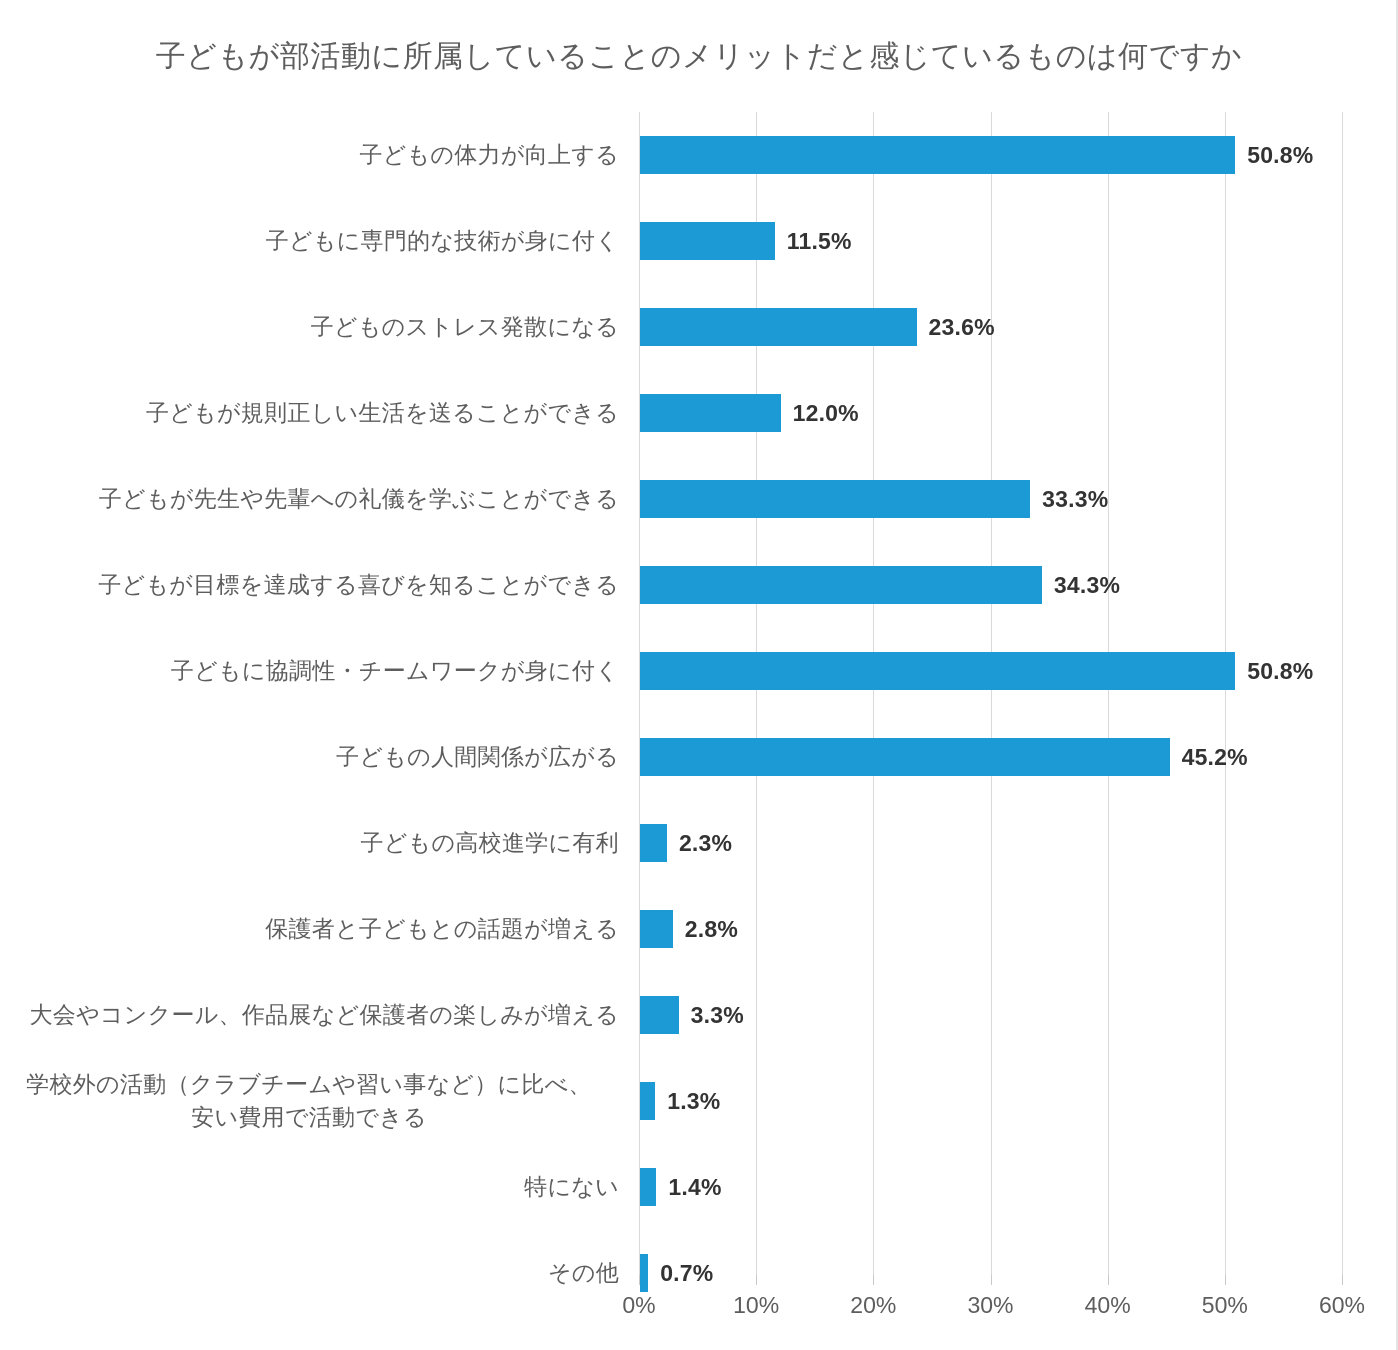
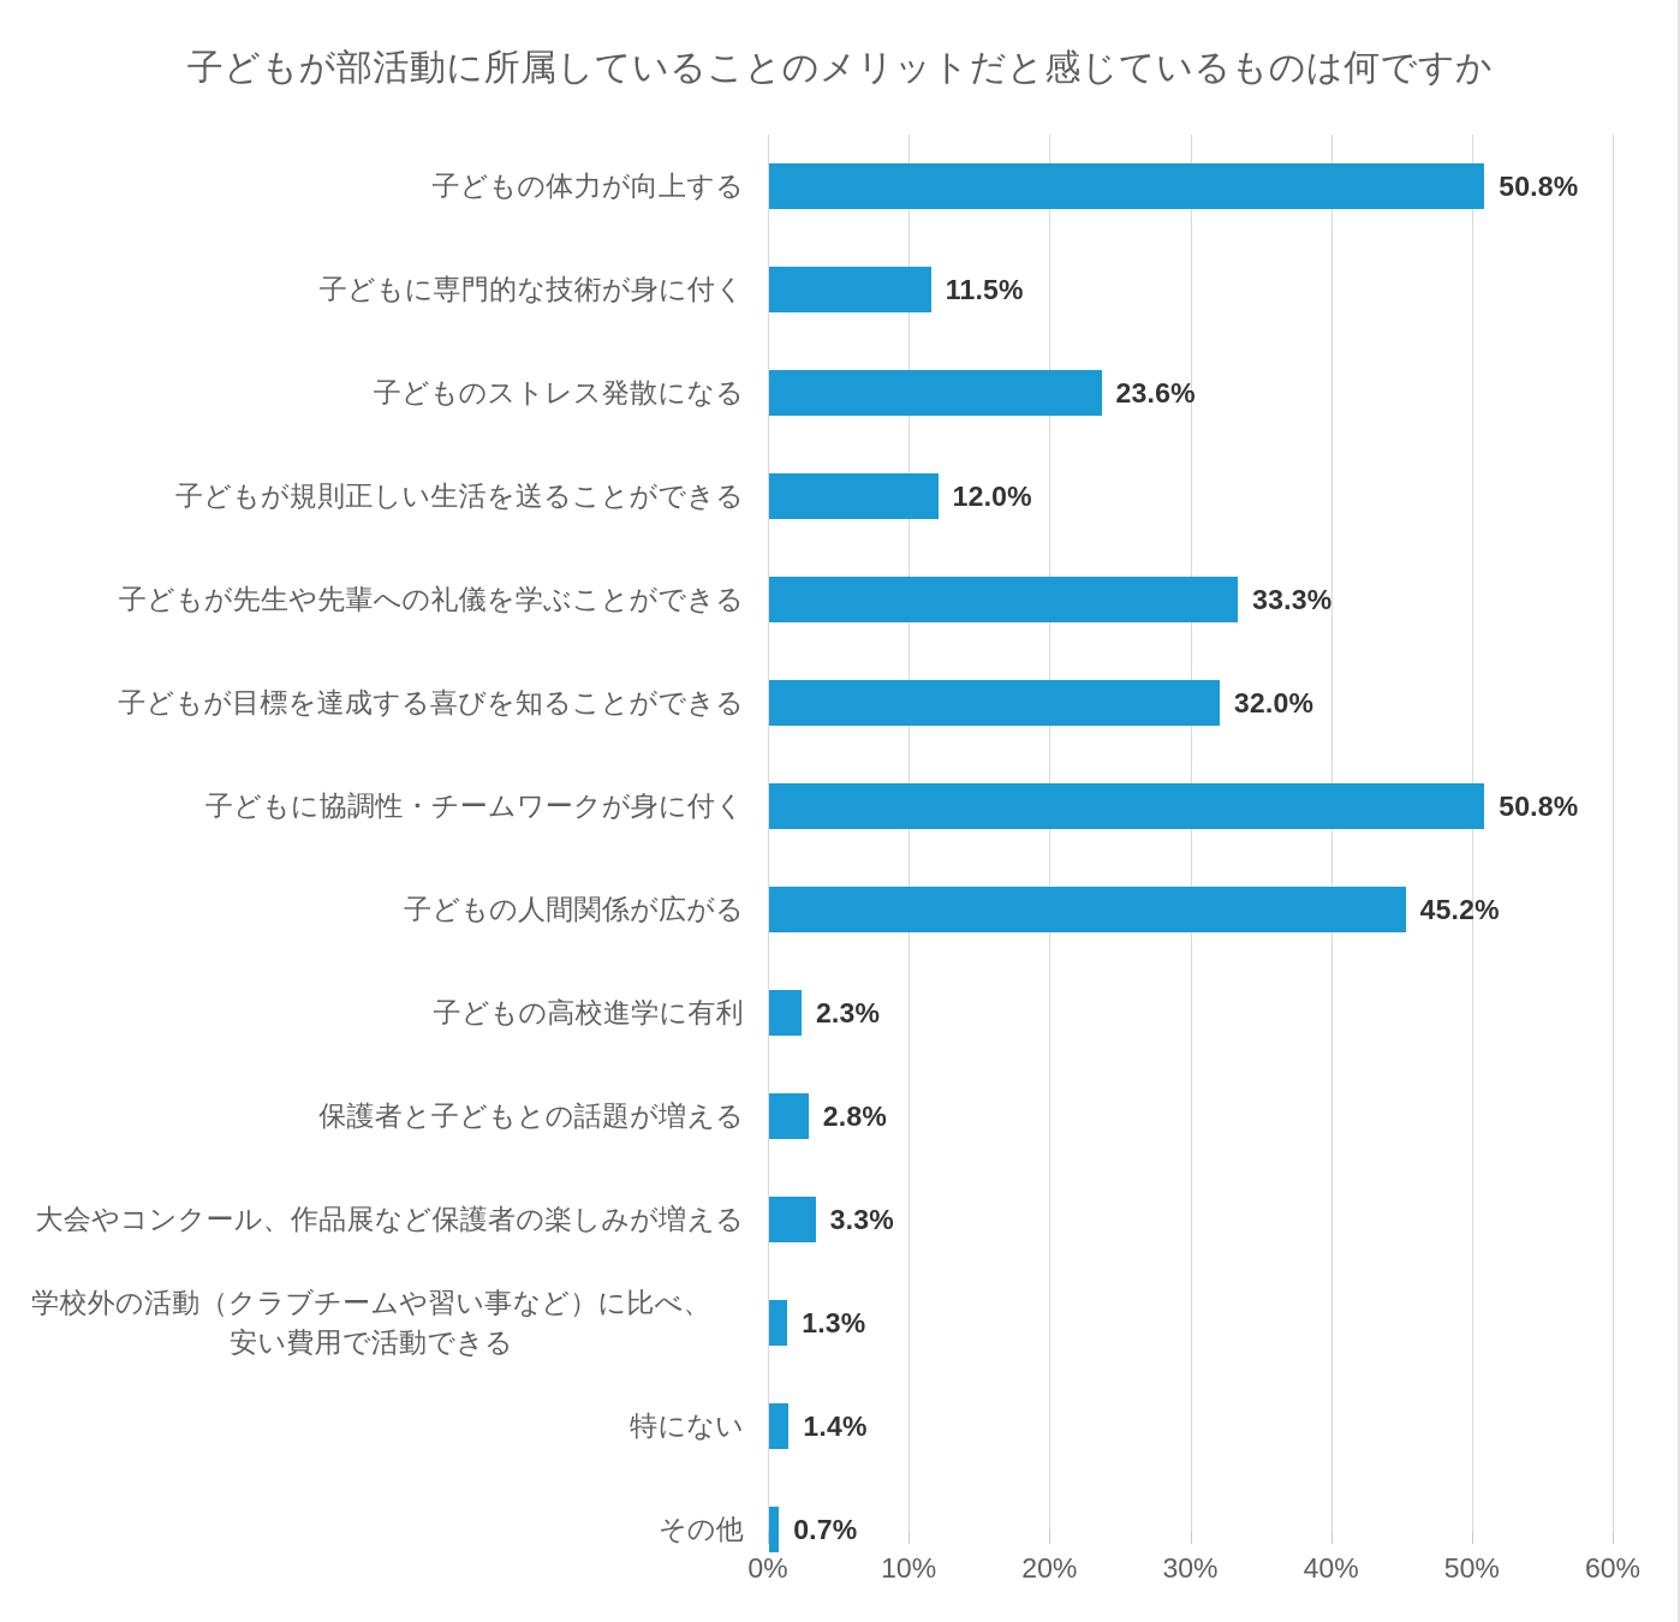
子どもが目標を達成する喜びを知ることができる: 34.3% -> 32.0%
